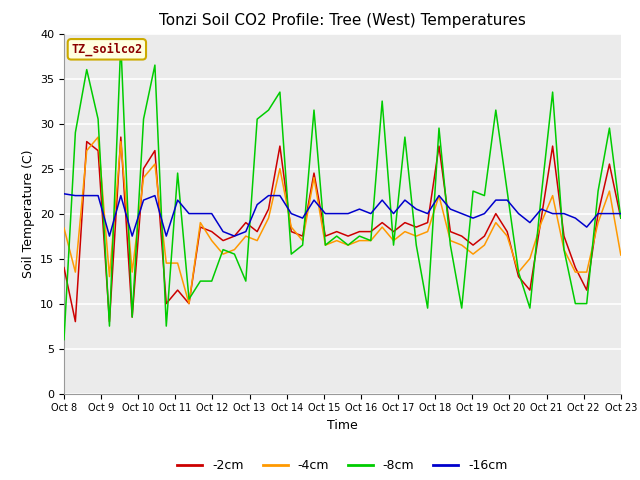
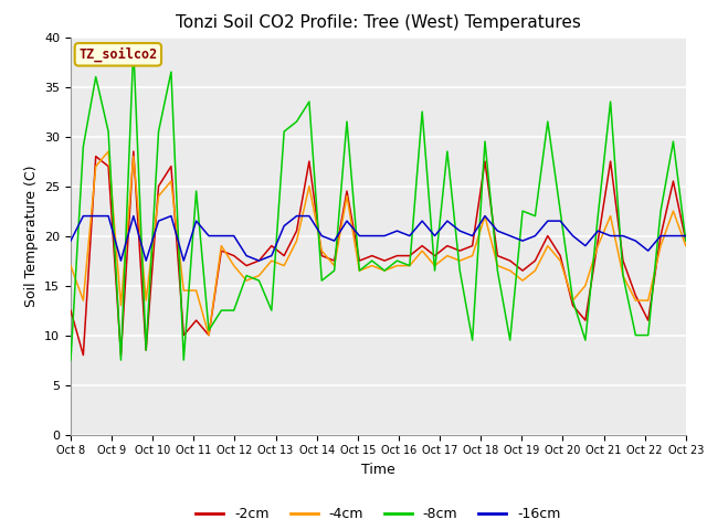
-2cm/Oct 8: 14.0 -> 12.5
-4cm/Oct 8: 18.4 -> 17.0
-8cm/Oct 8: 6.0 -> 7.5
-16cm/Oct 8: 22.2 -> 19.5
-4cm/Oct 23: 15.4 -> 19.0
